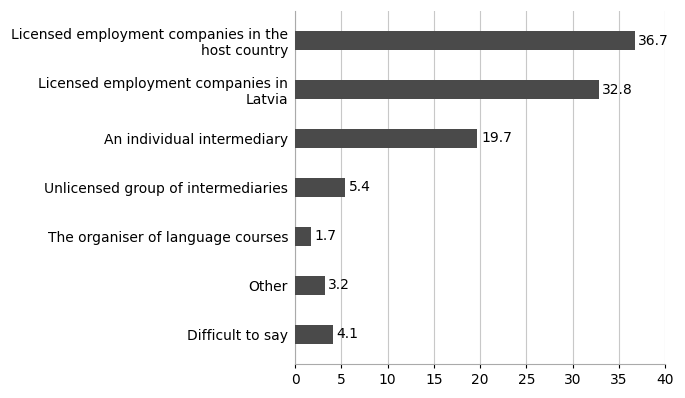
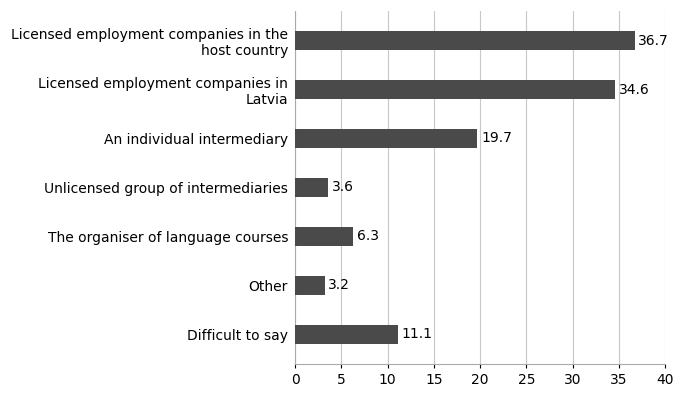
Licensed employment companies in Latvia: 32.8 -> 34.6
Unlicensed group of intermediaries: 5.4 -> 3.6
The organiser of language courses: 1.7 -> 6.3
Difficult to say: 4.1 -> 11.1
